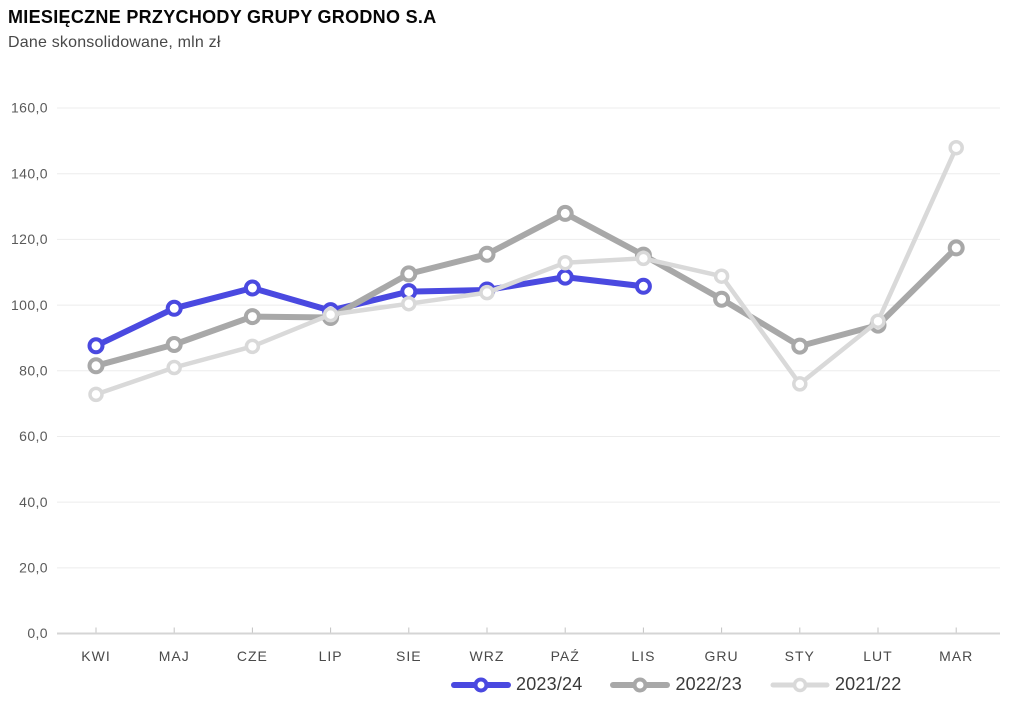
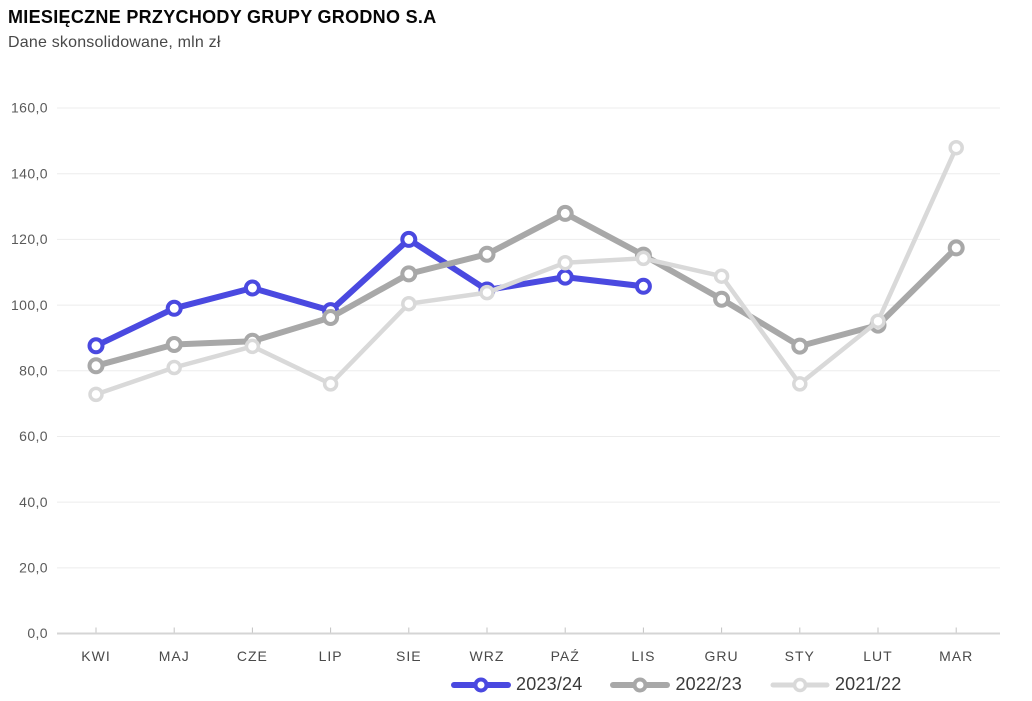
2022/23/CZE: 96 -> 89
2021/22/LIP: 97 -> 76
2023/24/SIE: 104 -> 120
